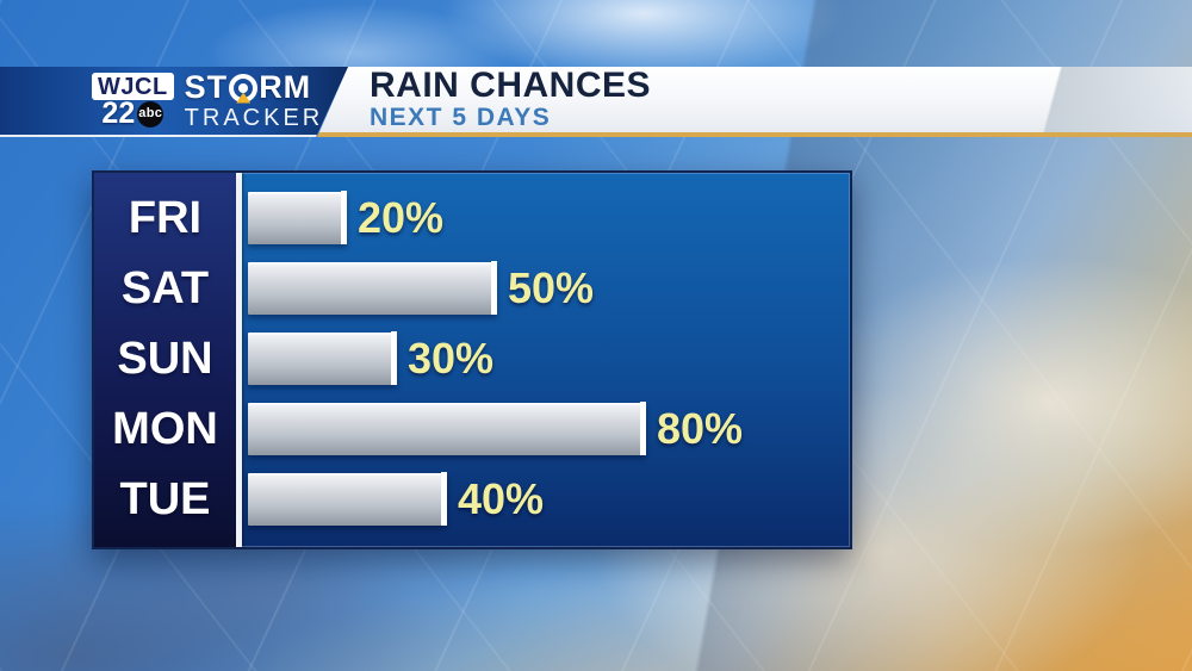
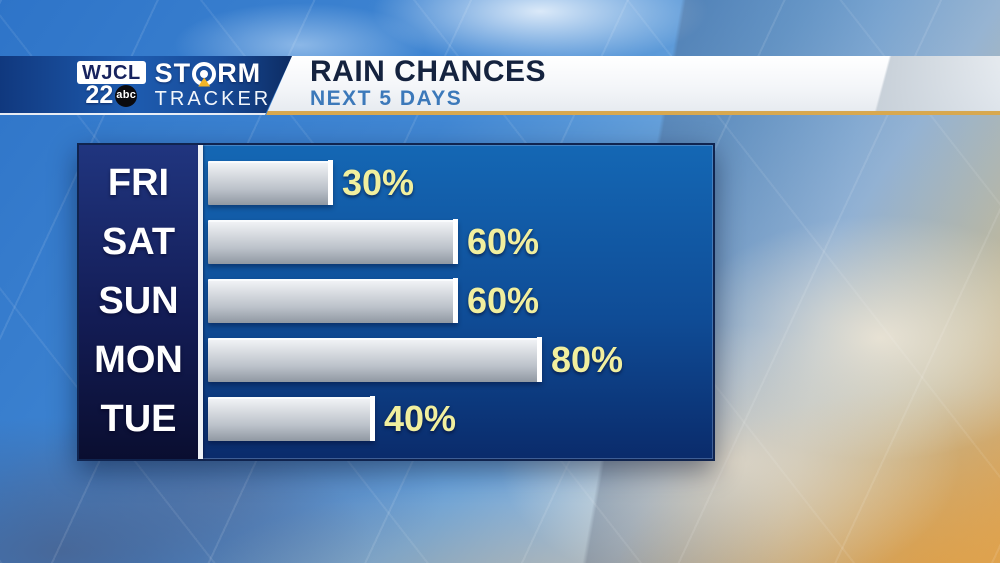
FRI: 20% -> 30%
SAT: 50% -> 60%
SUN: 30% -> 60%
